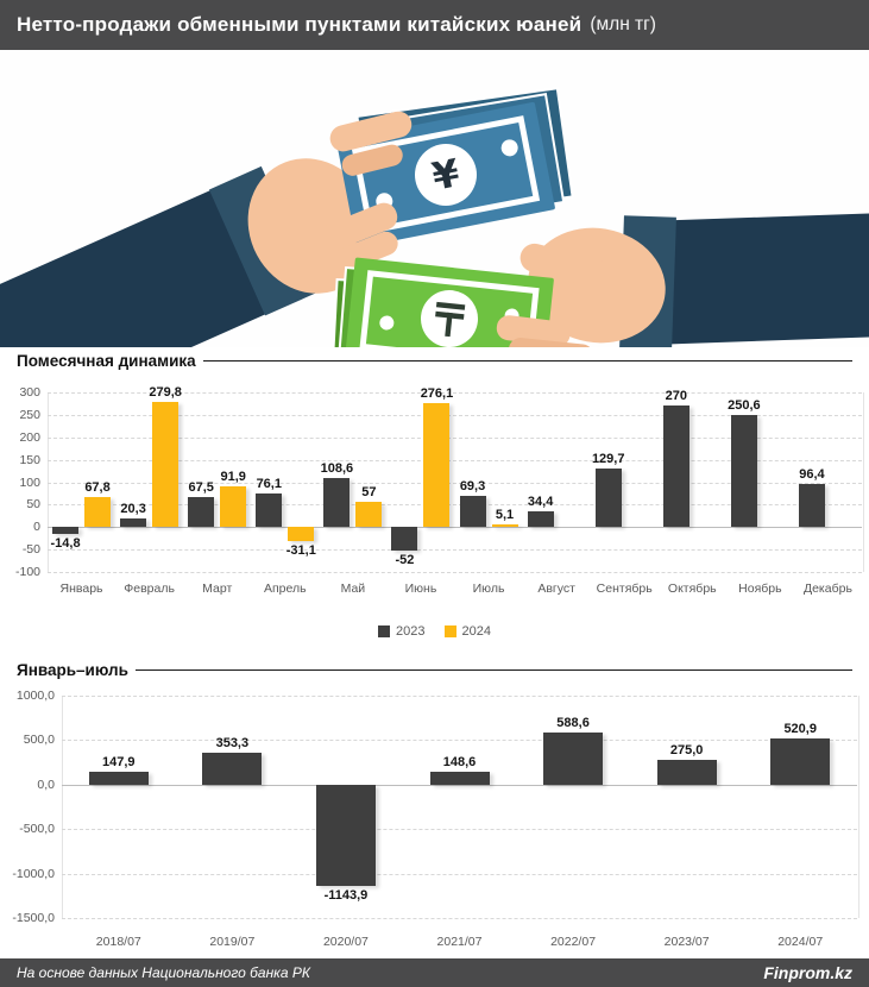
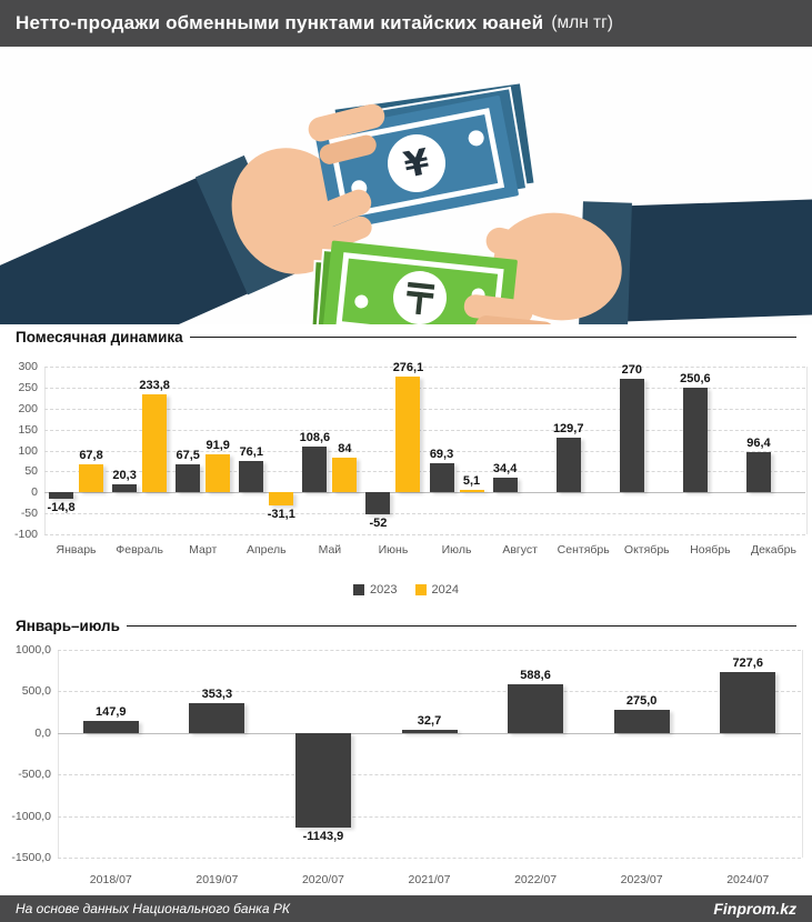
Помесячная динамика/2024/Февраль: 279,8 -> 233,8
Помесячная динамика/2024/Май: 57 -> 84
Январь–июль/2021/07: 148,6 -> 32,7
Январь–июль/2024/07: 520,9 -> 727,6
